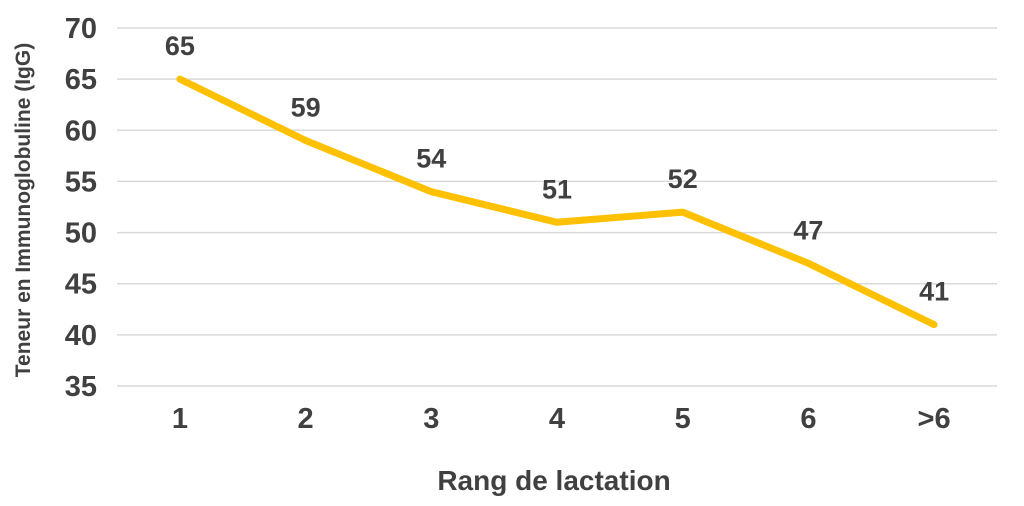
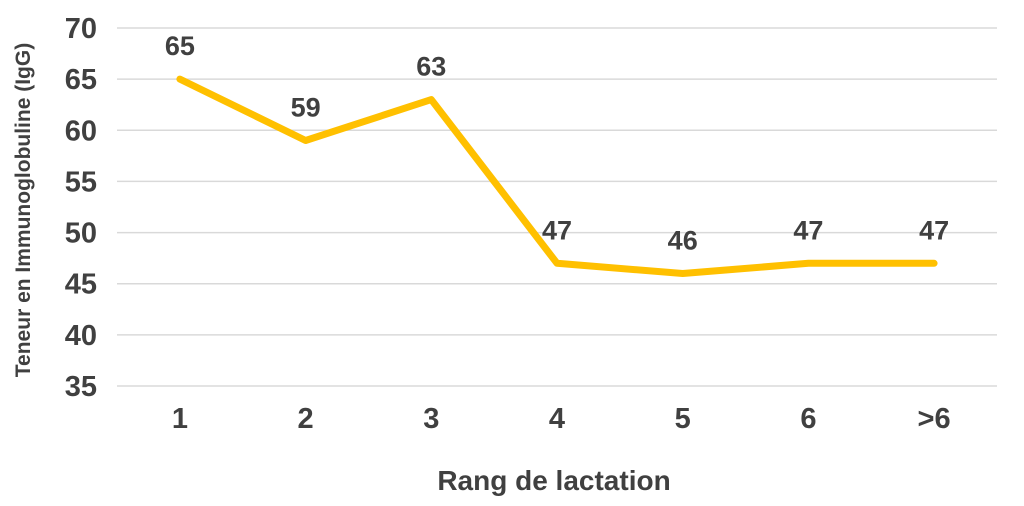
3: 54 -> 63
4: 51 -> 47
5: 52 -> 46
>6: 41 -> 47
